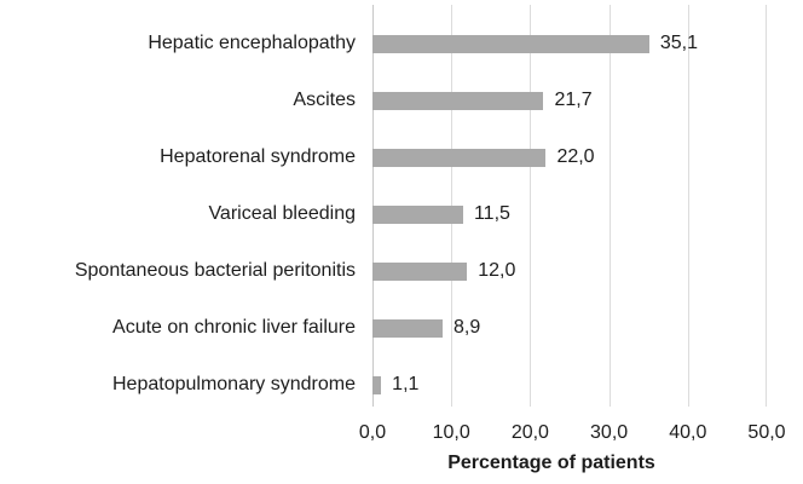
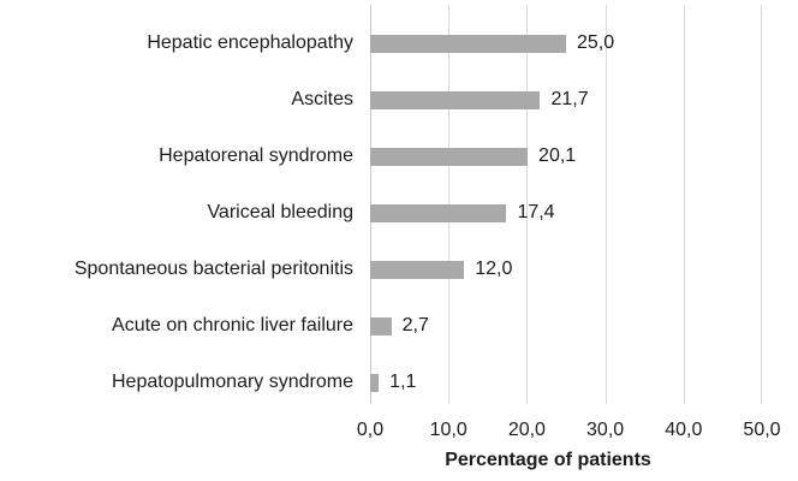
Hepatic encephalopathy: 35,1 -> 25,0
Hepatorenal syndrome: 22,0 -> 20,1
Variceal bleeding: 11,5 -> 17,4
Acute on chronic liver failure: 8,9 -> 2,7
